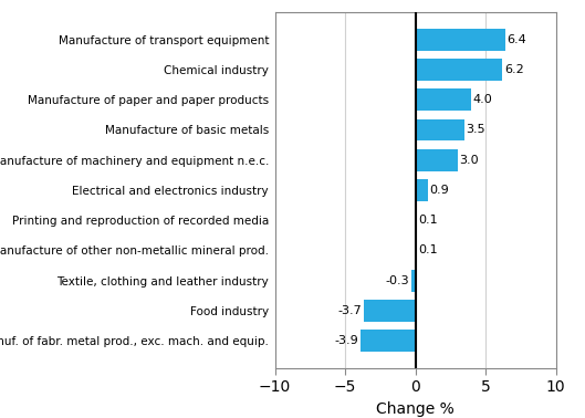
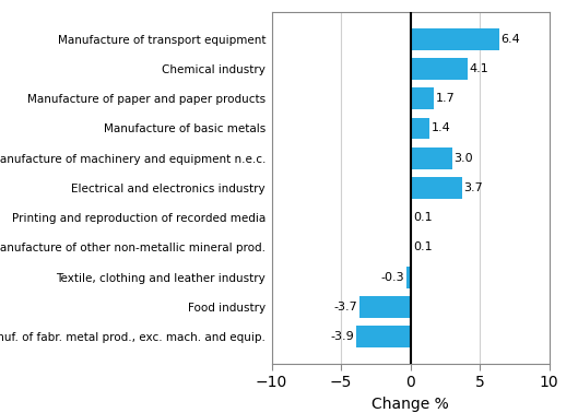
Chemical industry: 6.2 -> 4.1
Manufacture of paper and paper products: 4.0 -> 1.7
Manufacture of basic metals: 3.5 -> 1.4
Electrical and electronics industry: 0.9 -> 3.7
